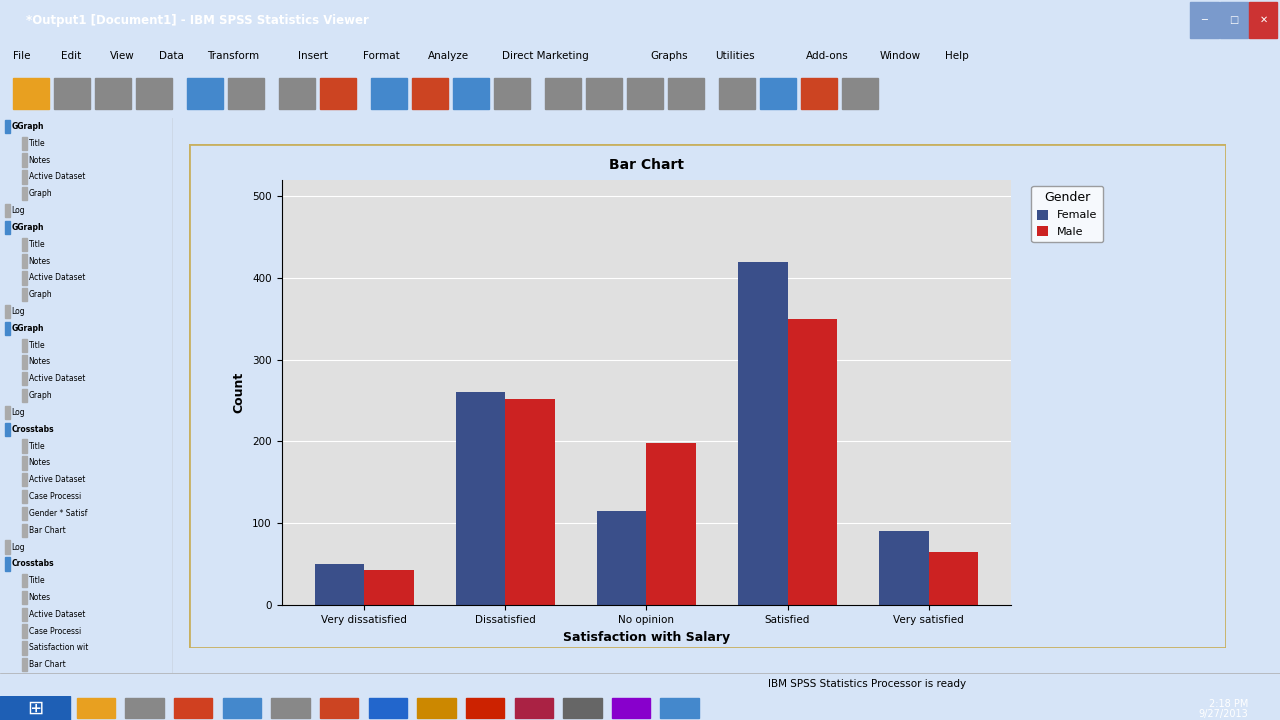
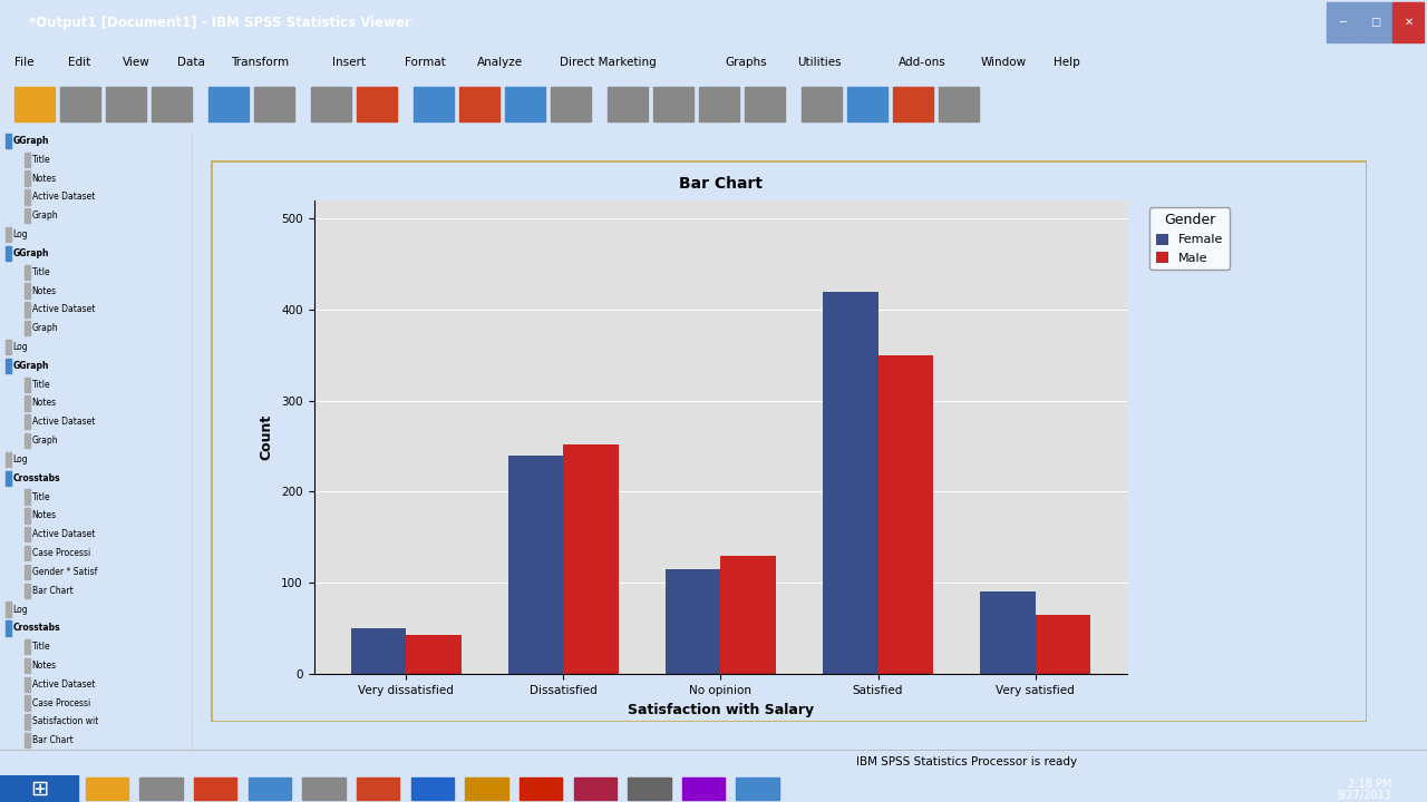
Female/Dissatisfied: 260 -> 240
Male/No opinion: 198 -> 130
